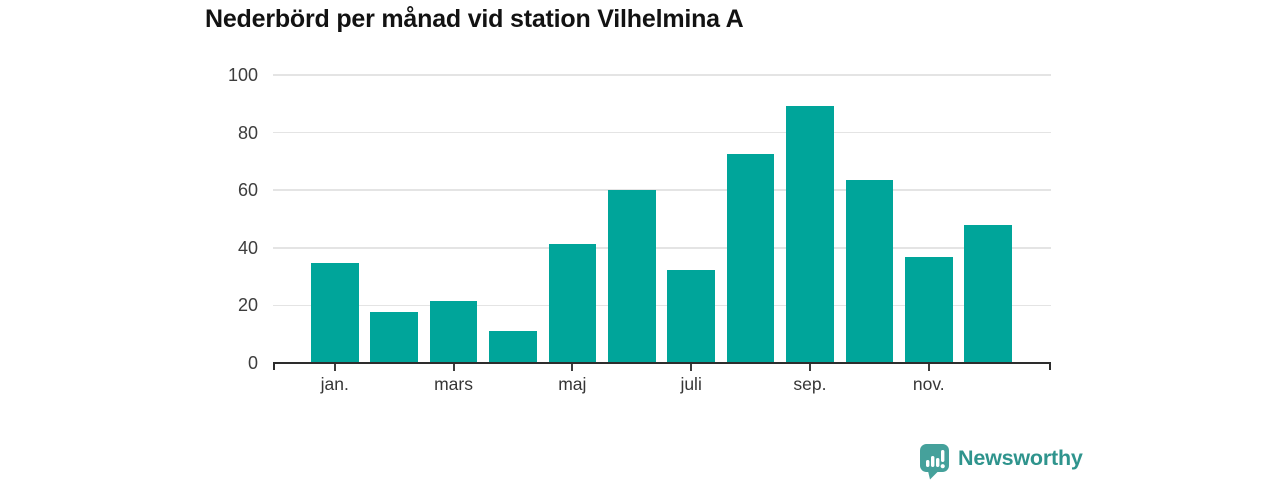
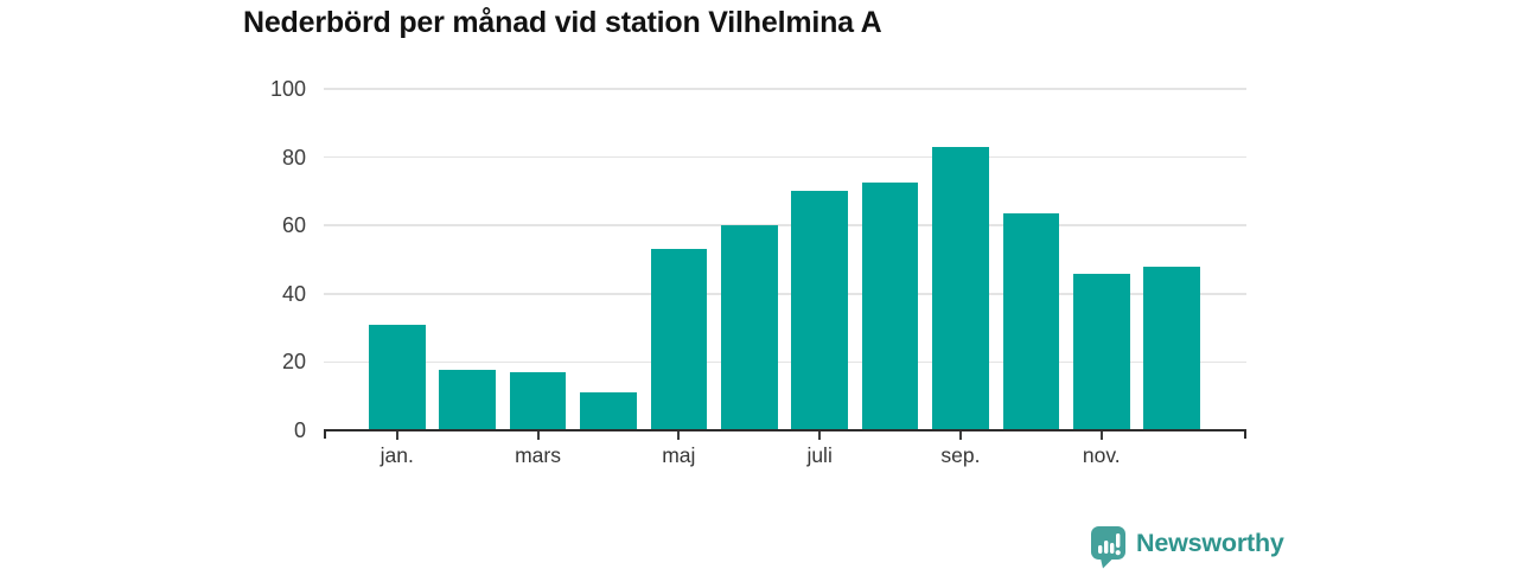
jan.: 35 -> 31
mars: 22 -> 17
maj: 41 -> 53
juli: 32 -> 70
sep.: 89 -> 83
nov.: 37 -> 46
